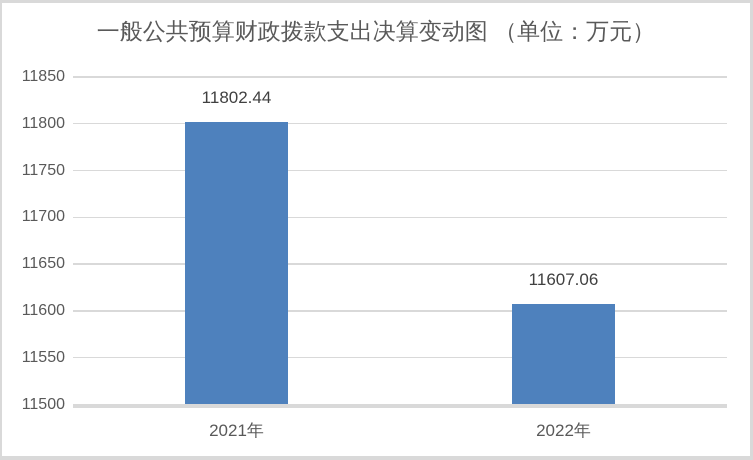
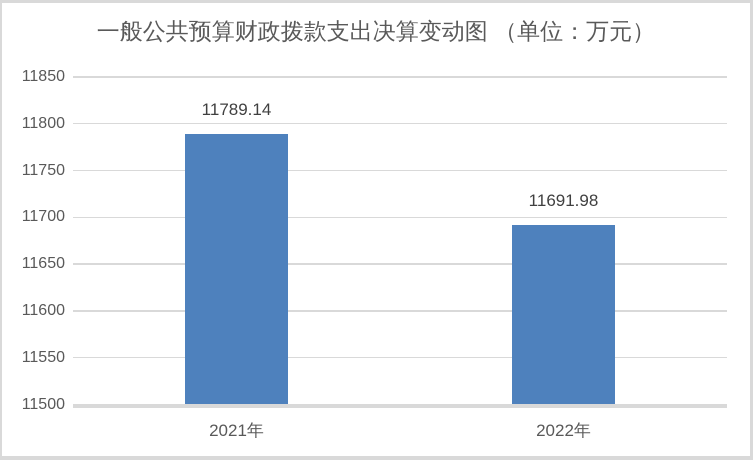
2021年: 11802.44 -> 11789.14
2022年: 11607.06 -> 11691.98
